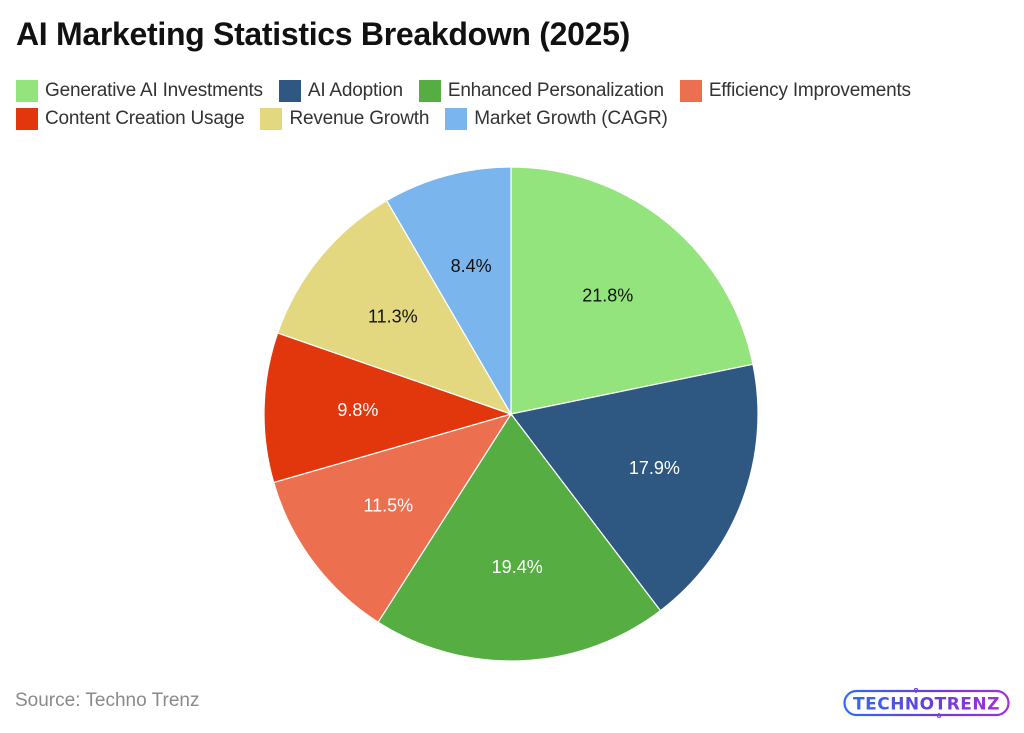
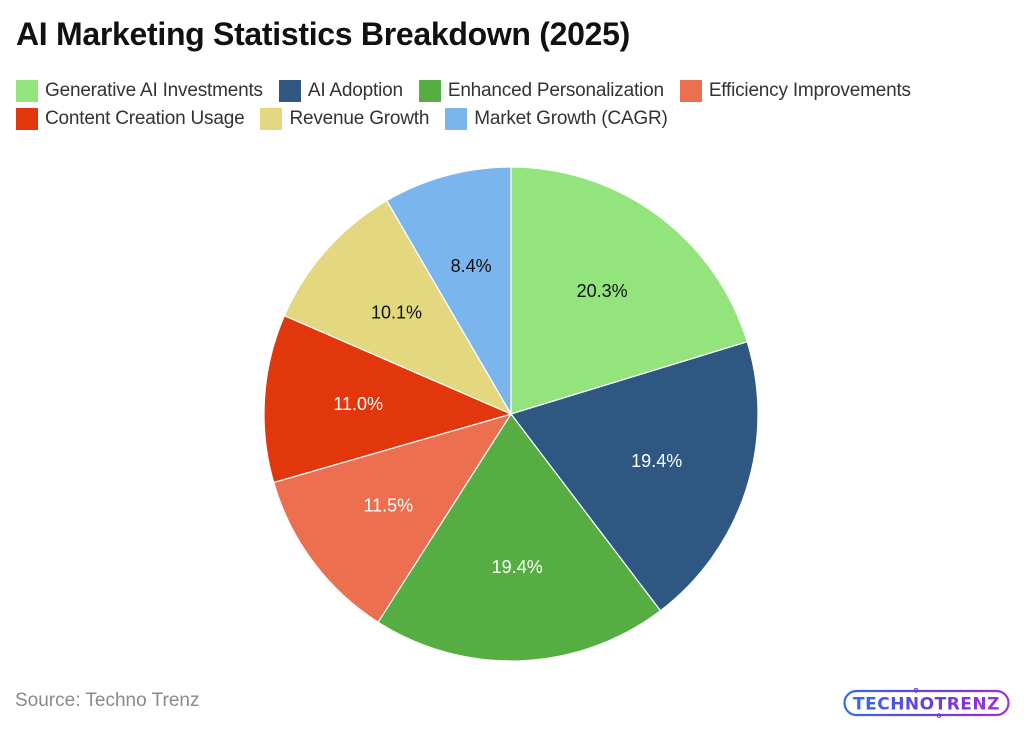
Generative AI Investments: 21.8% -> 20.3%
AI Adoption: 17.9% -> 19.4%
Content Creation Usage: 9.8% -> 11.0%
Revenue Growth: 11.3% -> 10.1%
